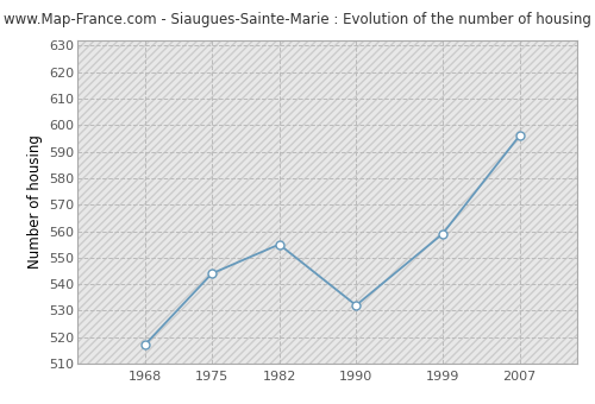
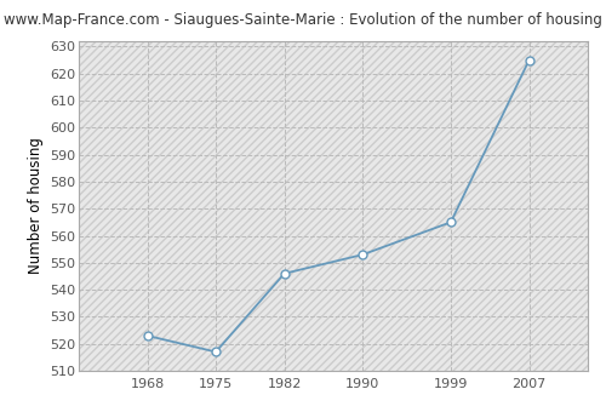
1968: 517 -> 523
1975: 544 -> 517
1982: 555 -> 546
1990: 532 -> 553
1999: 559 -> 565
2007: 596 -> 625
